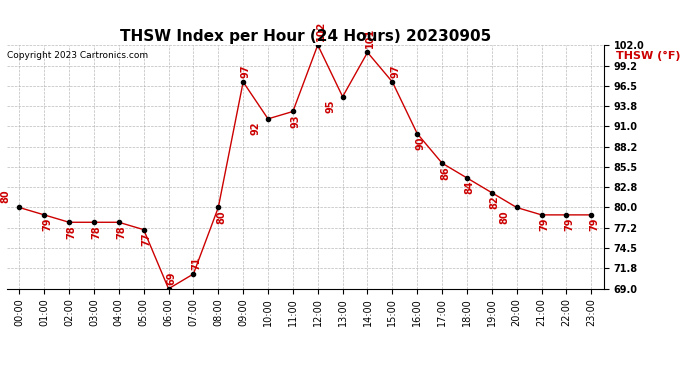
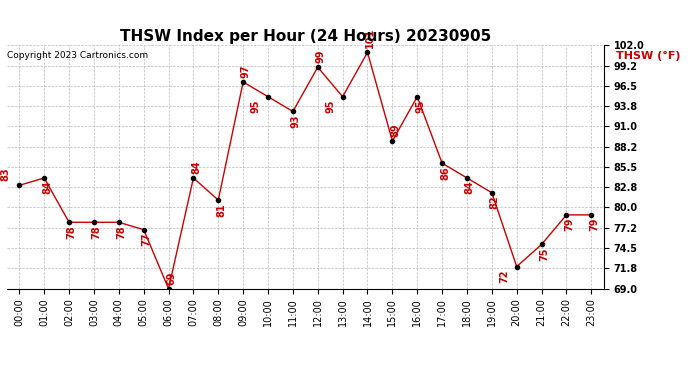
00:00: 80 -> 83
01:00: 79 -> 84
07:00: 71 -> 84
08:00: 80 -> 81
10:00: 92 -> 95
12:00: 102 -> 99
15:00: 97 -> 89
16:00: 90 -> 95
20:00: 80 -> 72
21:00: 79 -> 75
